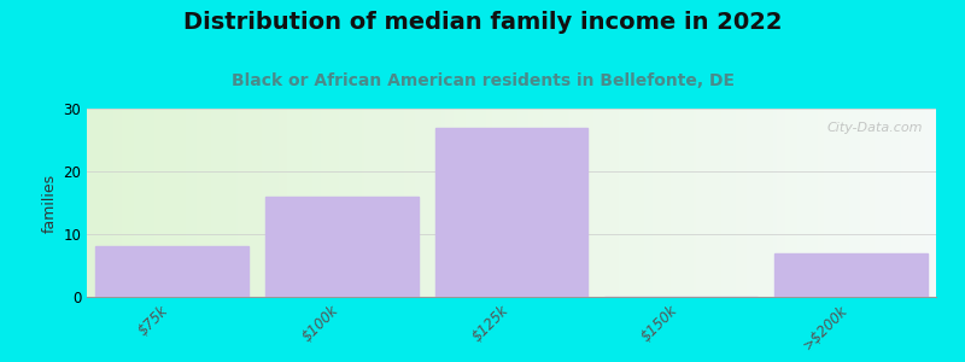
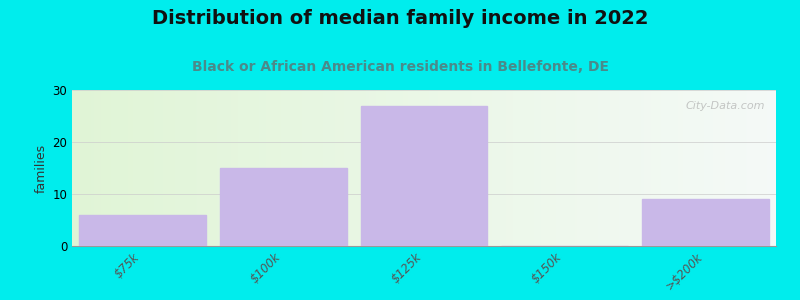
$75k: 8 -> 6
$100k: 16 -> 15
>$200k: 7 -> 9
